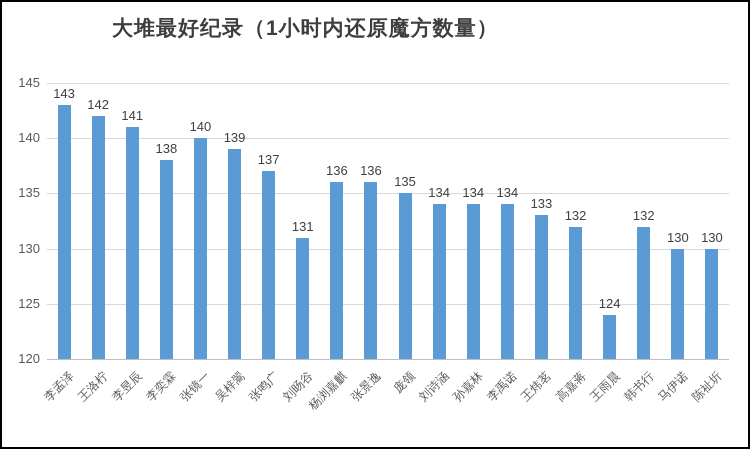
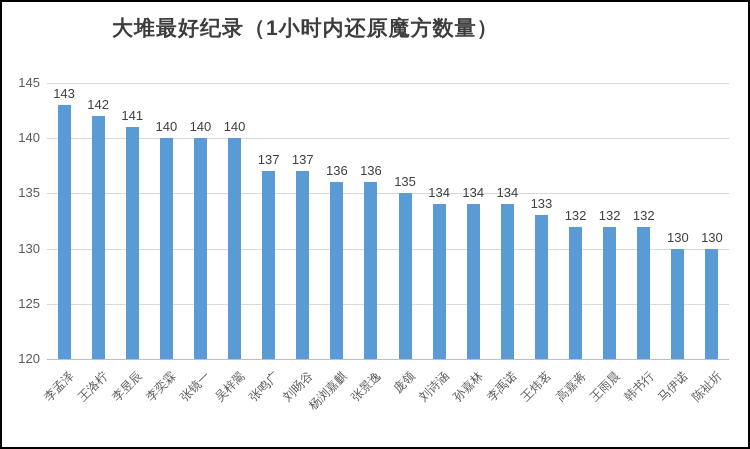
李奕霖: 138 -> 140
吴梓翯: 139 -> 140
刘旸谷: 131 -> 137
王雨晨: 124 -> 132
